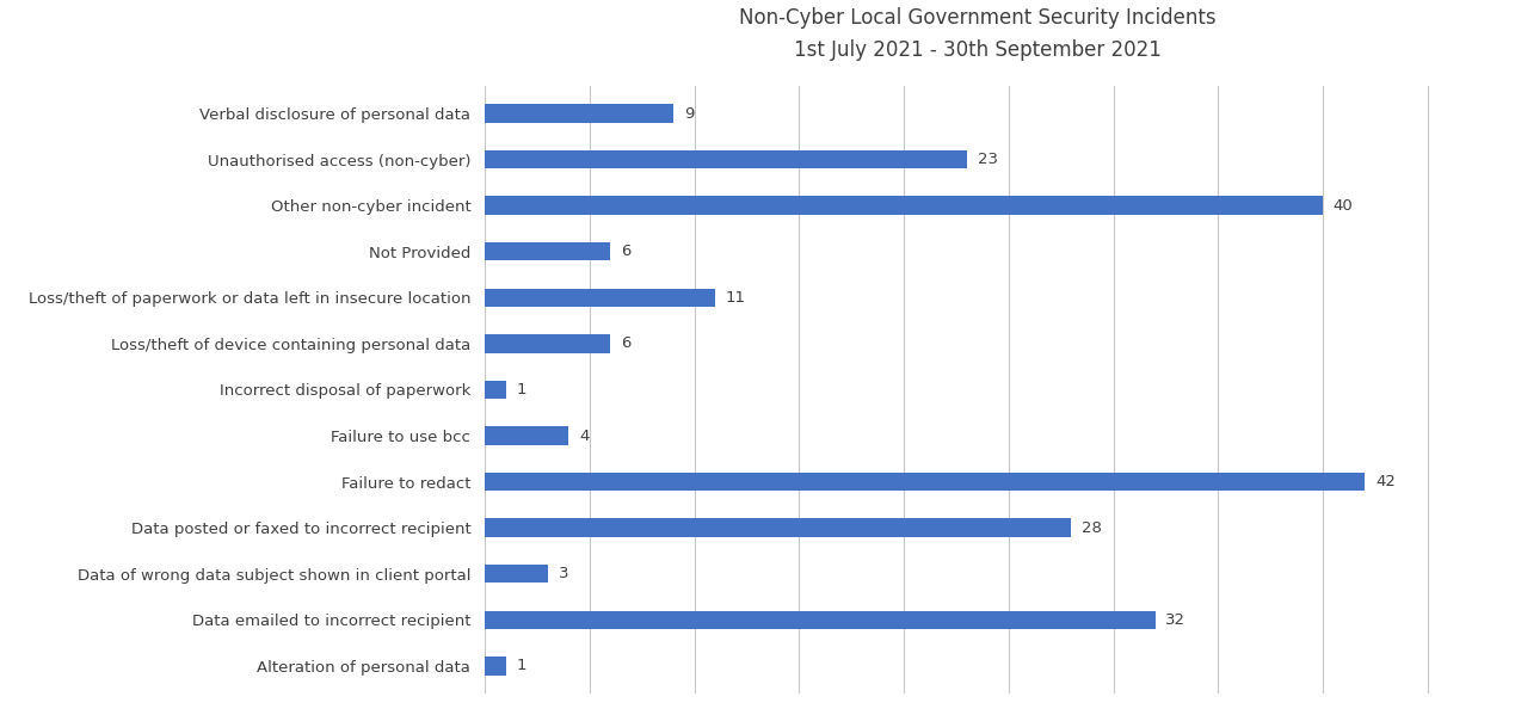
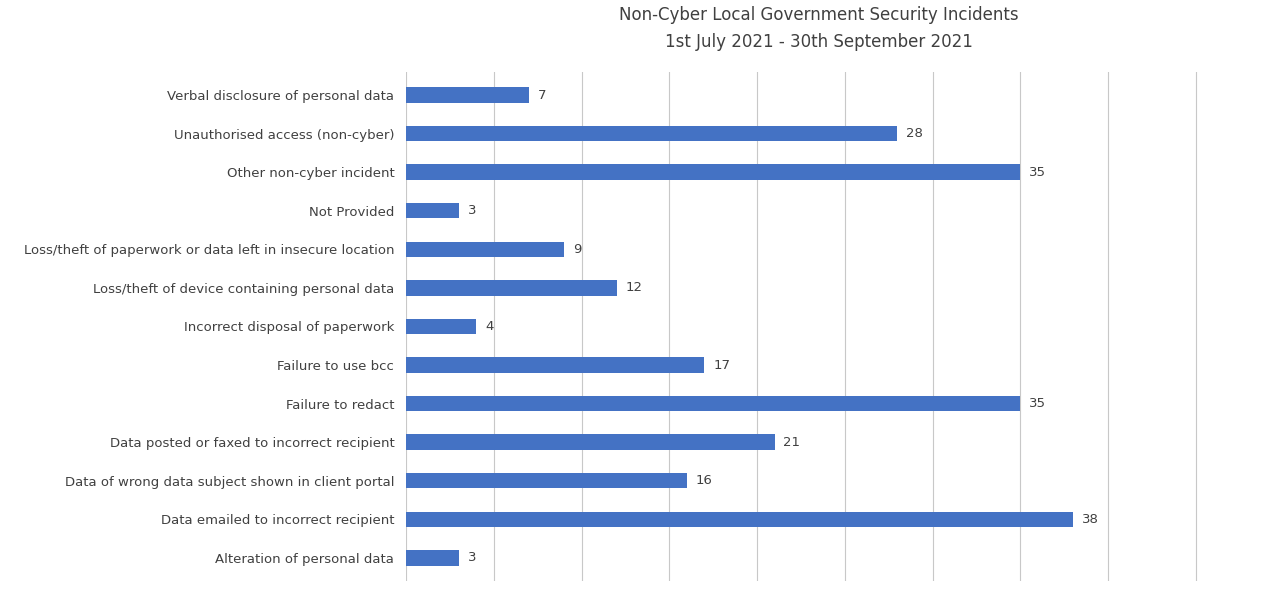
Verbal disclosure of personal data: 9 -> 7
Unauthorised access (non-cyber): 23 -> 28
Other non-cyber incident: 40 -> 35
Not Provided: 6 -> 3
Loss/theft of paperwork or data left in insecure location: 11 -> 9
Loss/theft of device containing personal data: 6 -> 12
Incorrect disposal of paperwork: 1 -> 4
Failure to use bcc: 4 -> 17
Failure to redact: 42 -> 35
Data posted or faxed to incorrect recipient: 28 -> 21
Data of wrong data subject shown in client portal: 3 -> 16
Data emailed to incorrect recipient: 32 -> 38
Alteration of personal data: 1 -> 3
